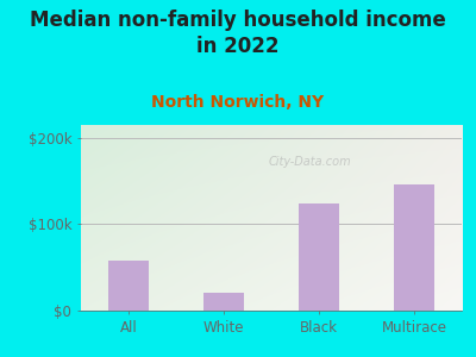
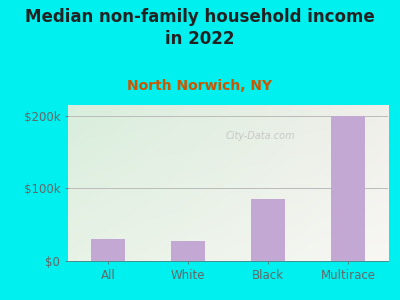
All: $58k -> $30k
White: $20k -> $27k
Black: $124k -> $85k
Multirace: $146k -> $200k
